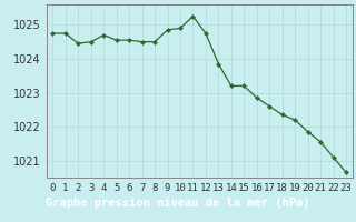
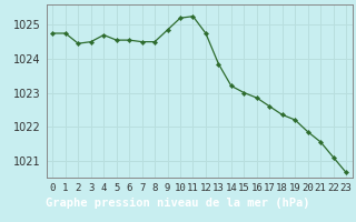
10: 1024.90 -> 1025.20
15: 1023.20 -> 1023.00
